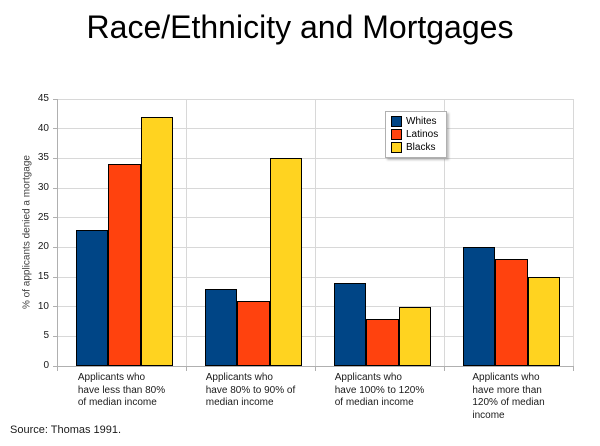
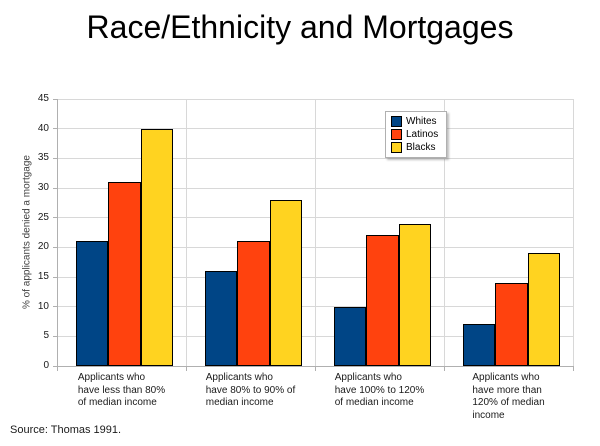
Whites/Applicants who have less than 80% of median income: 23 -> 21
Latinos/Applicants who have less than 80% of median income: 34 -> 31
Blacks/Applicants who have less than 80% of median income: 42 -> 40
Whites/Applicants who have 80% to 90% of median income: 13 -> 16
Latinos/Applicants who have 80% to 90% of median income: 11 -> 21
Blacks/Applicants who have 80% to 90% of median income: 35 -> 28
Whites/Applicants who have 100% to 120% of median income: 14 -> 10
Latinos/Applicants who have 100% to 120% of median income: 8 -> 22
Blacks/Applicants who have 100% to 120% of median income: 10 -> 24
Whites/Applicants who have more than 120% of median income: 20 -> 7
Latinos/Applicants who have more than 120% of median income: 18 -> 14
Blacks/Applicants who have more than 120% of median income: 15 -> 19
